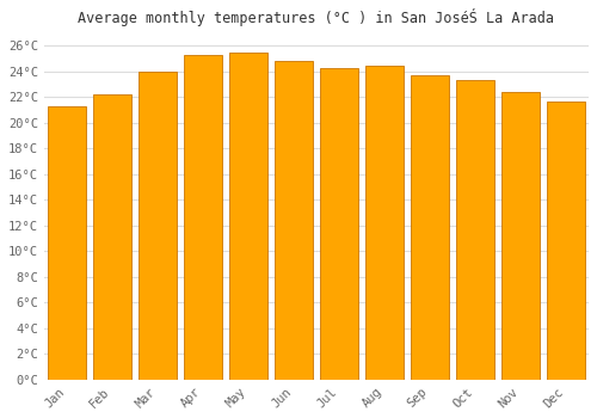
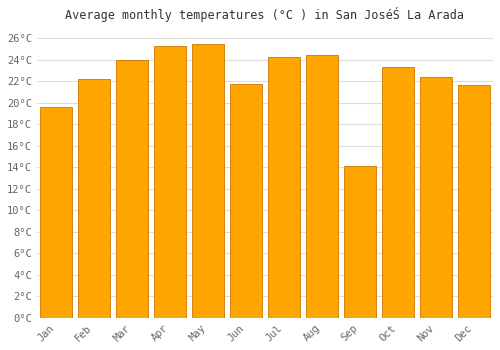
Jan: 21.3°C -> 19.6°C
Jun: 24.8°C -> 21.7°C
Sep: 23.7°C -> 14.1°C
